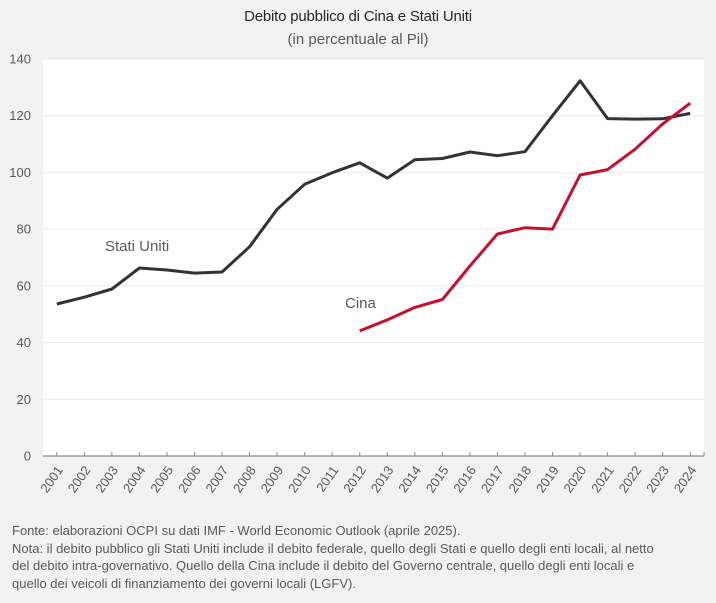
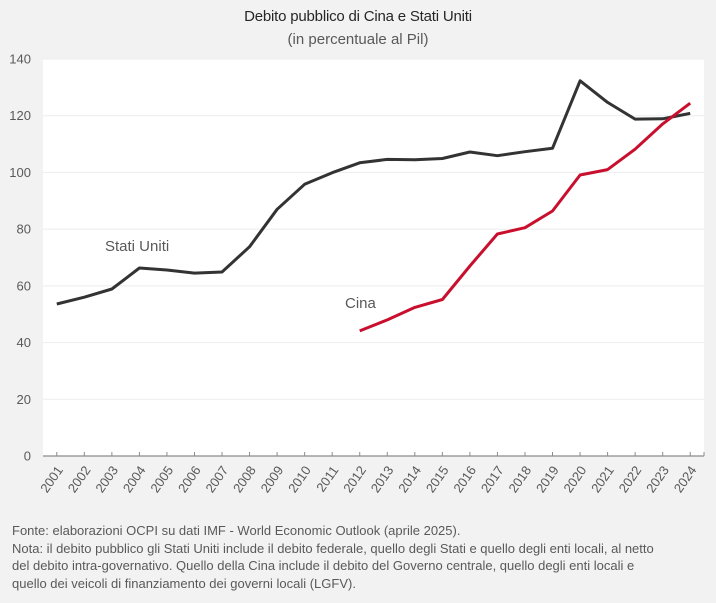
Stati Uniti/2013: 98 -> 105
Stati Uniti/2019: 120 -> 108
Cina/2019: 80 -> 86
Stati Uniti/2021: 119 -> 125
